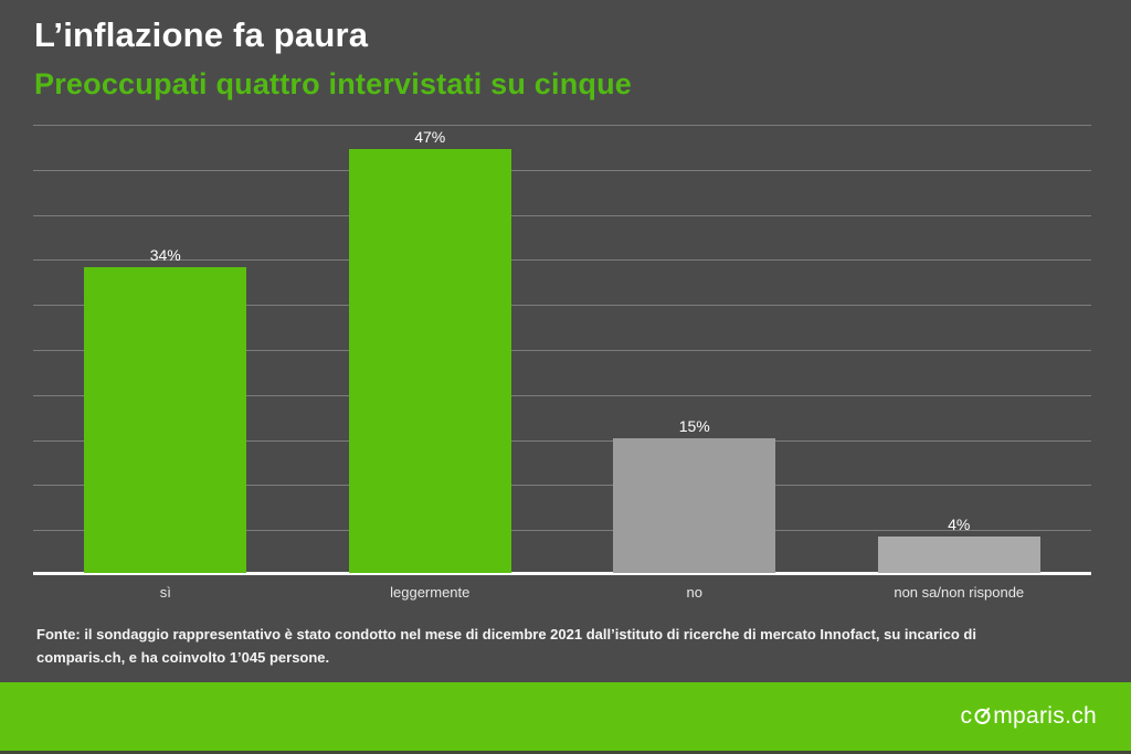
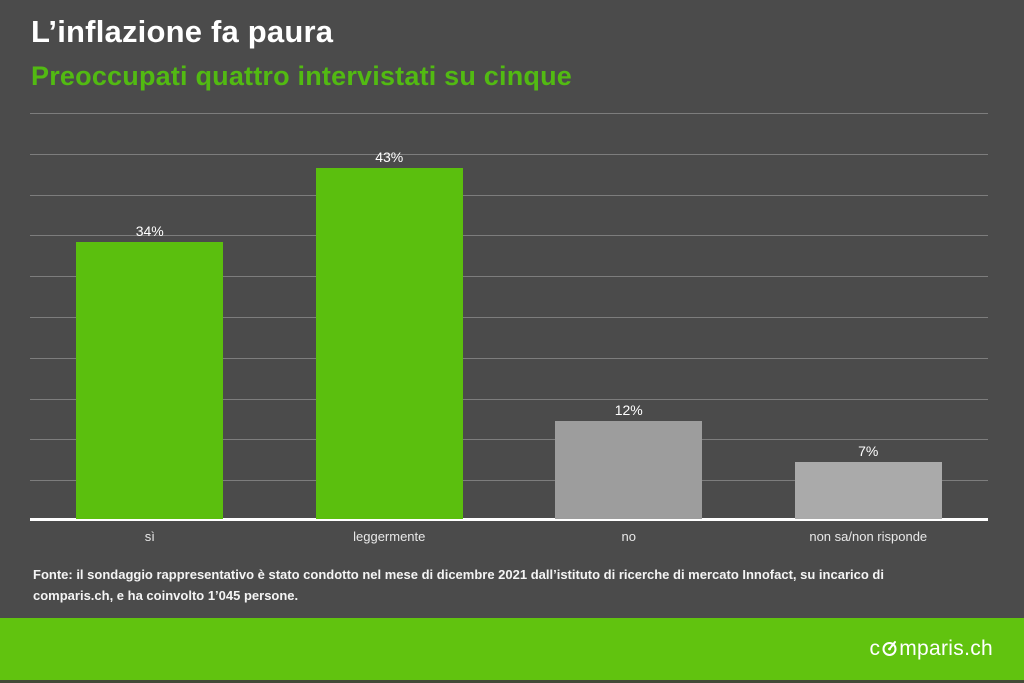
leggermente: 47% -> 43%
no: 15% -> 12%
non sa/non risponde: 4% -> 7%
